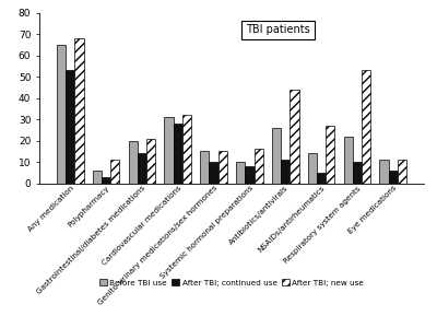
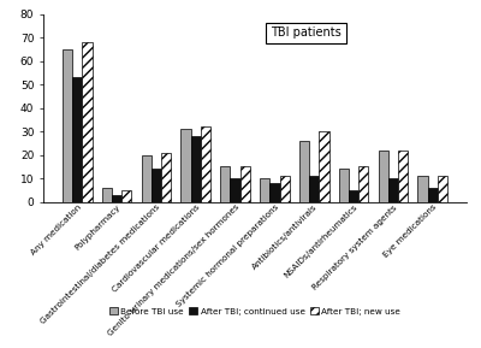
After TBI; new use/Polypharmacy: 11 -> 5
After TBI; new use/Systemic hormonal preparations: 16 -> 11
After TBI; new use/Antibiotics/antivirals: 44 -> 30
After TBI; new use/NSAIDs/antirheumatics: 27 -> 15
After TBI; new use/Respiratory system agents: 53 -> 22
